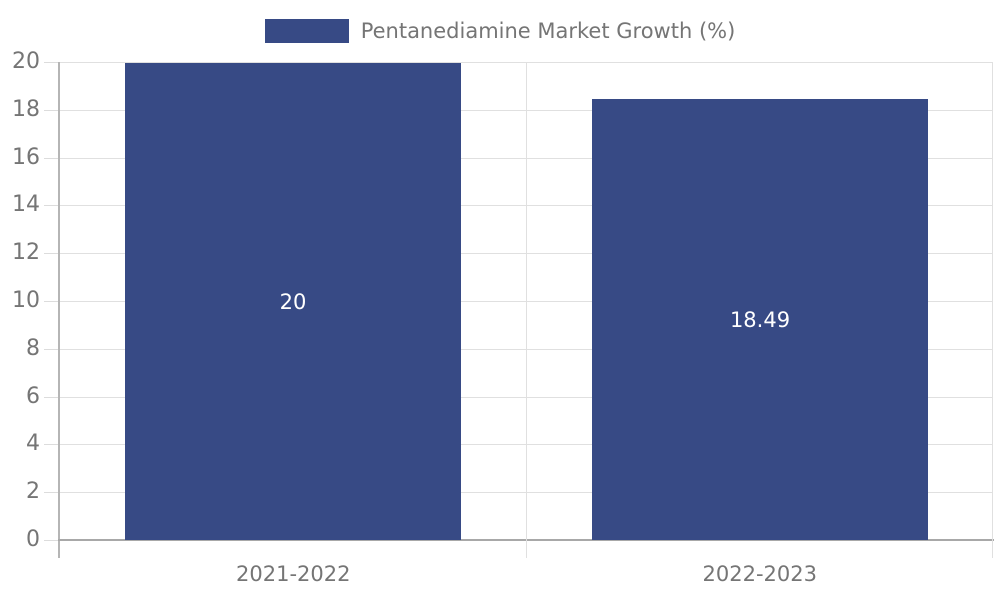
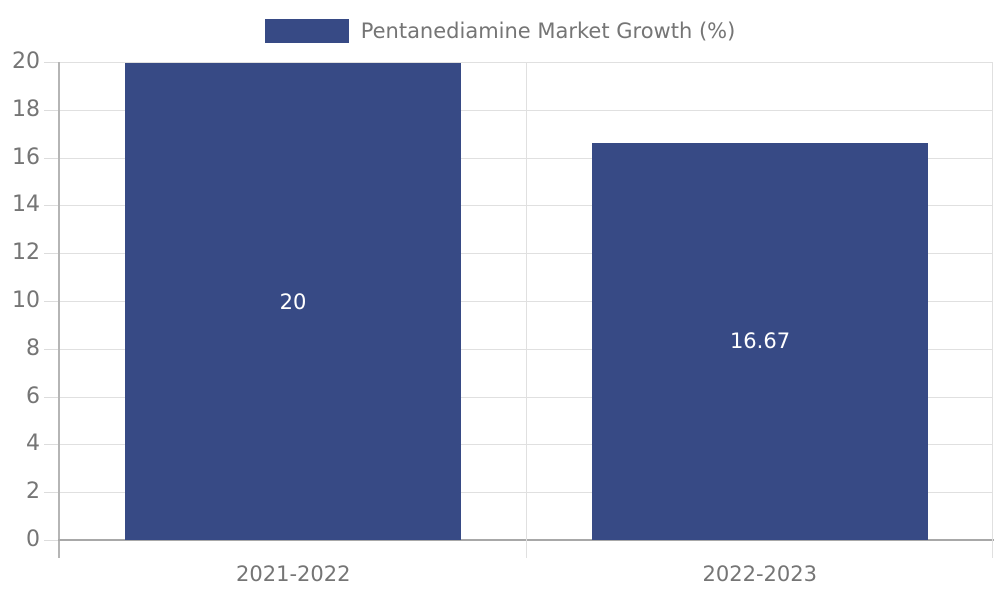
2022-2023: 18.49 -> 16.67
